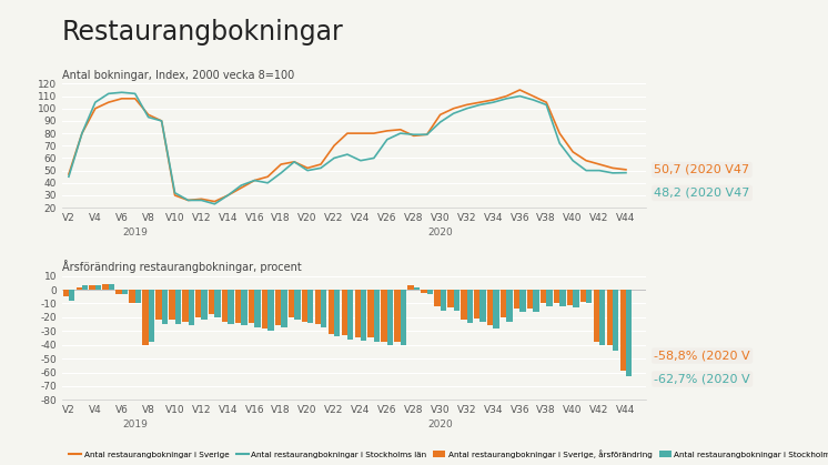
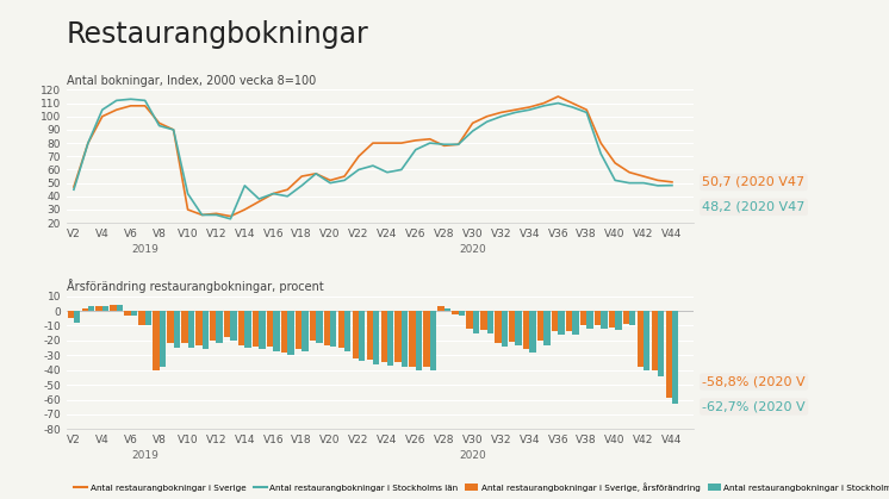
Antal bokningar, Index, 2000 vecka 8=100/Antal restaurangbokningar i Stockholms län/V10: 32 -> 42
Antal bokningar, Index, 2000 vecka 8=100/Antal restaurangbokningar i Stockholms län/V14: 30 -> 48
Antal bokningar, Index, 2000 vecka 8=100/Antal restaurangbokningar i Stockholms län/V40: 58 -> 52
